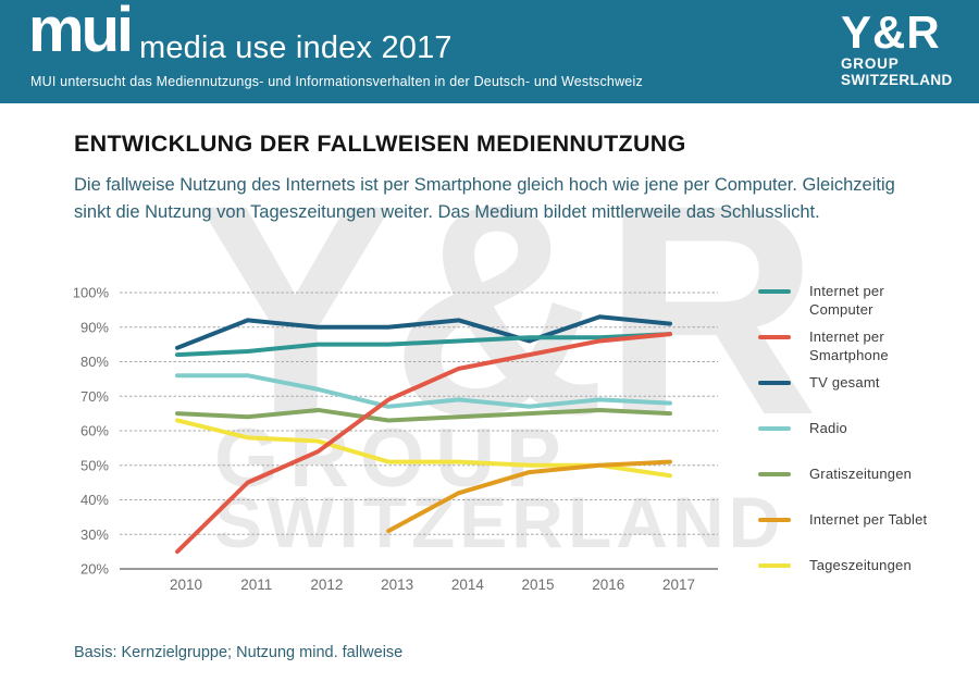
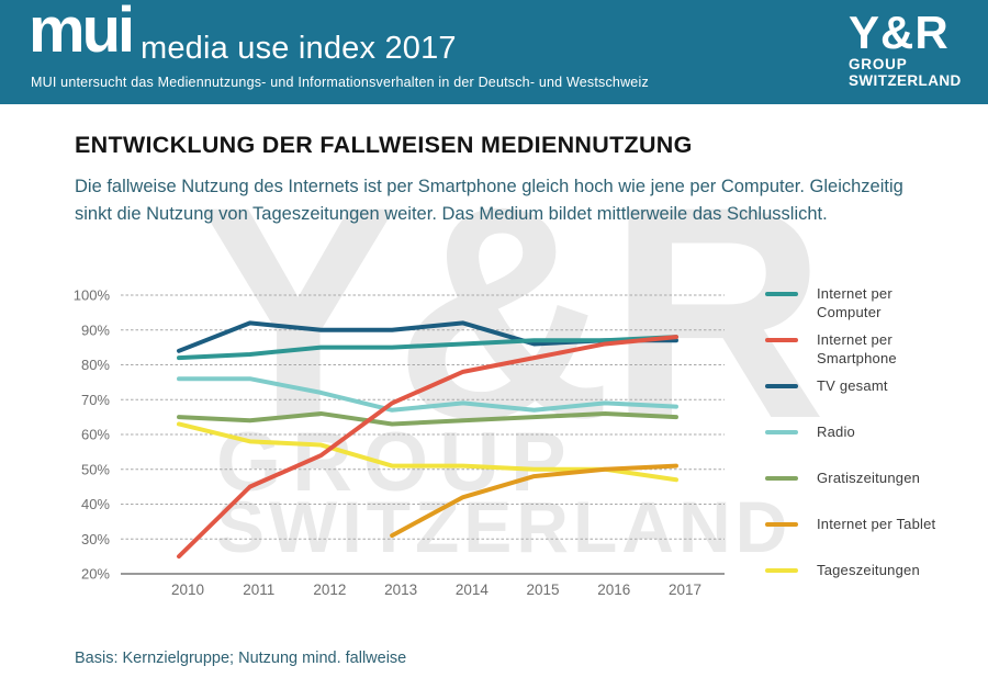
TV gesamt/2016: 93% -> 87%
TV gesamt/2017: 91% -> 87%
